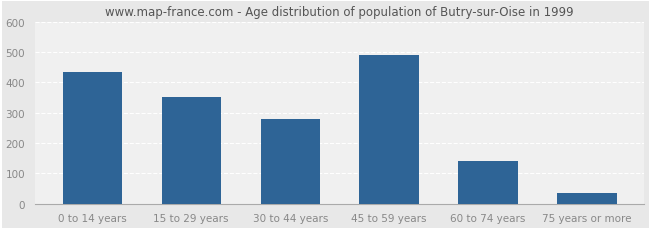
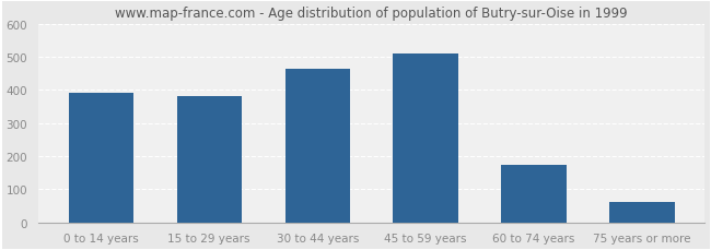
0 to 14 years: 435 -> 390
15 to 29 years: 350 -> 380
30 to 44 years: 280 -> 462
45 to 59 years: 490 -> 511
60 to 74 years: 140 -> 172
75 years or more: 35 -> 61
